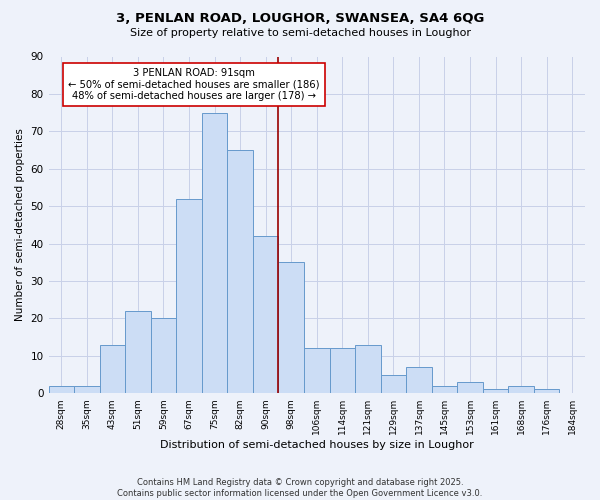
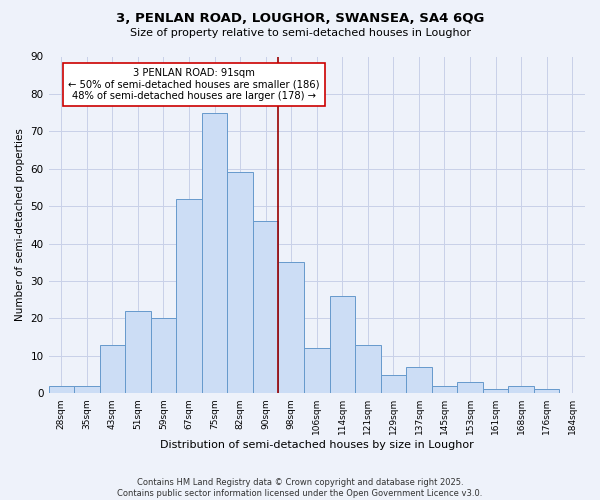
82sqm: 65 -> 59
90sqm: 42 -> 46
114sqm: 12 -> 26
